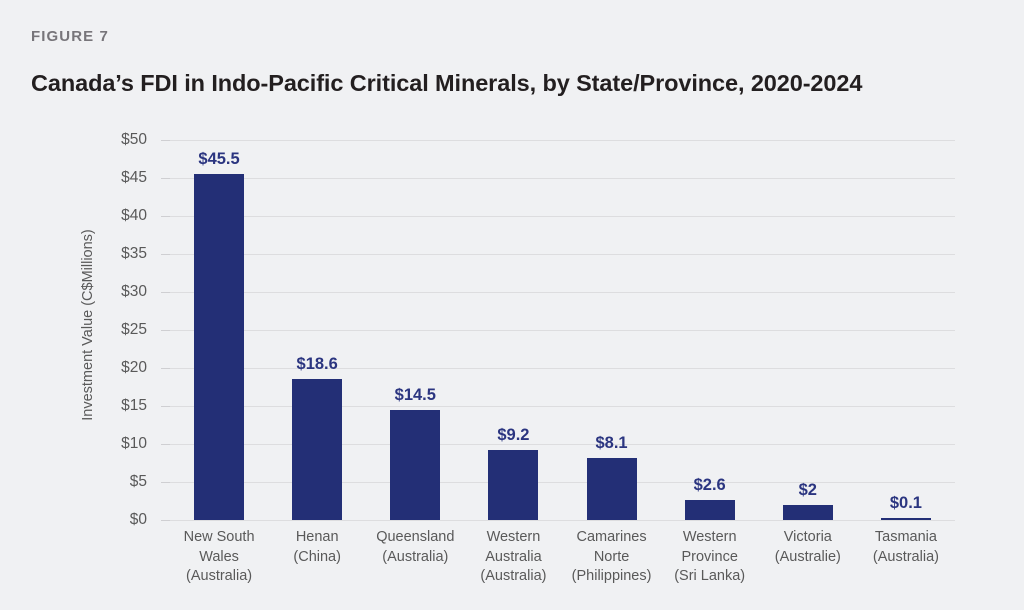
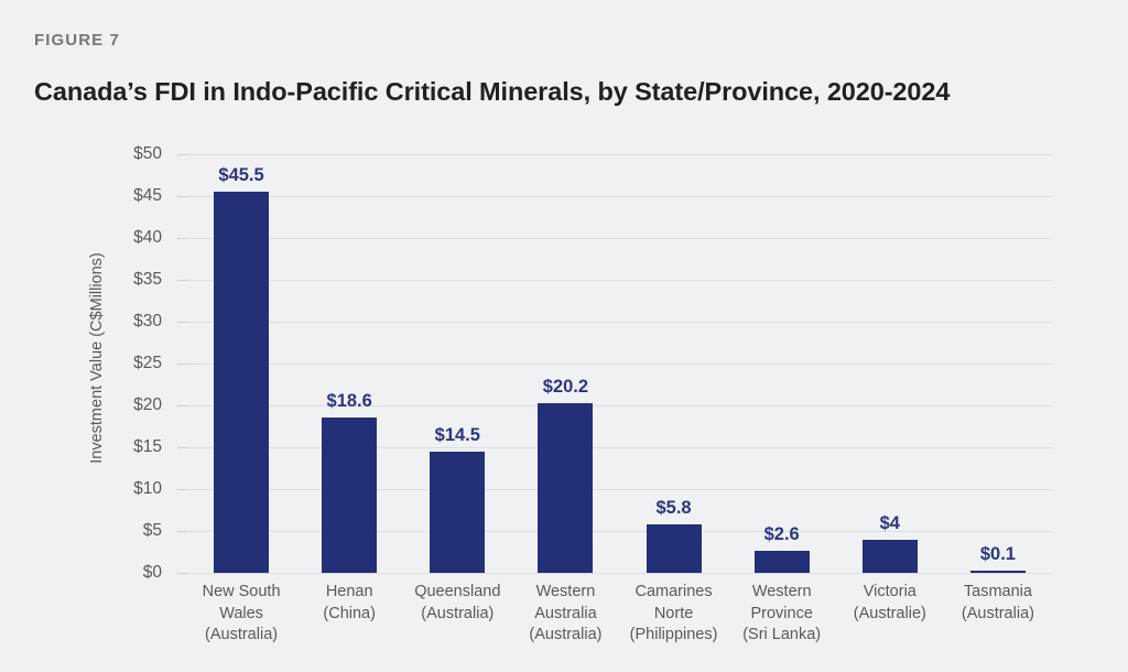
Western Australia (Australia): $9.2 -> $20.2
Camarines Norte (Philippines): $8.1 -> $5.8
Victoria (Australie): $2 -> $4
